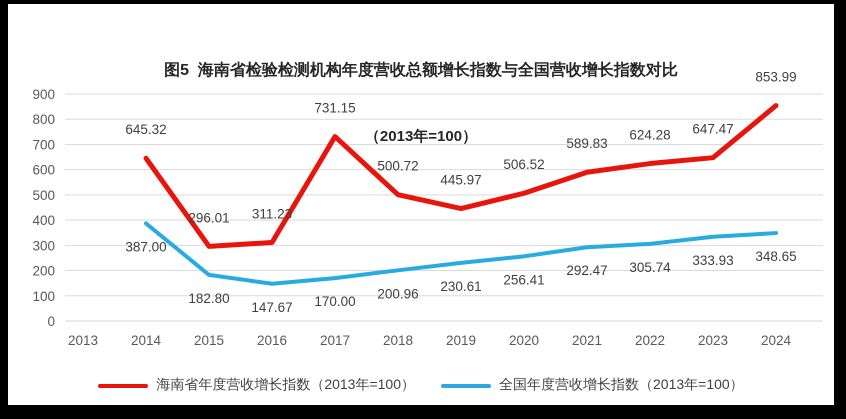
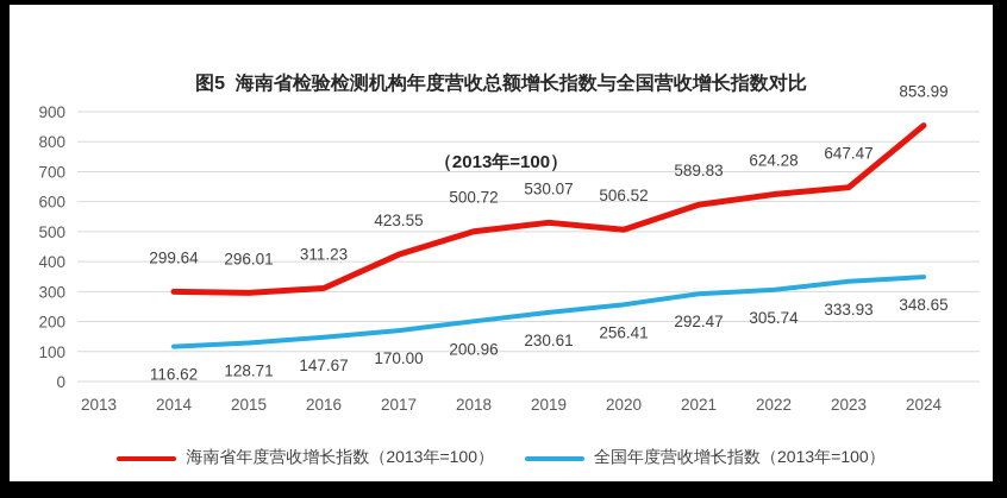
海南省年度营收增长指数（2013年=100）/2014: 645.32 -> 299.64
全国年度营收增长指数（2013年=100）/2014: 387.00 -> 116.62
全国年度营收增长指数（2013年=100）/2015: 182.80 -> 128.71
海南省年度营收增长指数（2013年=100）/2017: 731.15 -> 423.55
海南省年度营收增长指数（2013年=100）/2019: 445.97 -> 530.07
